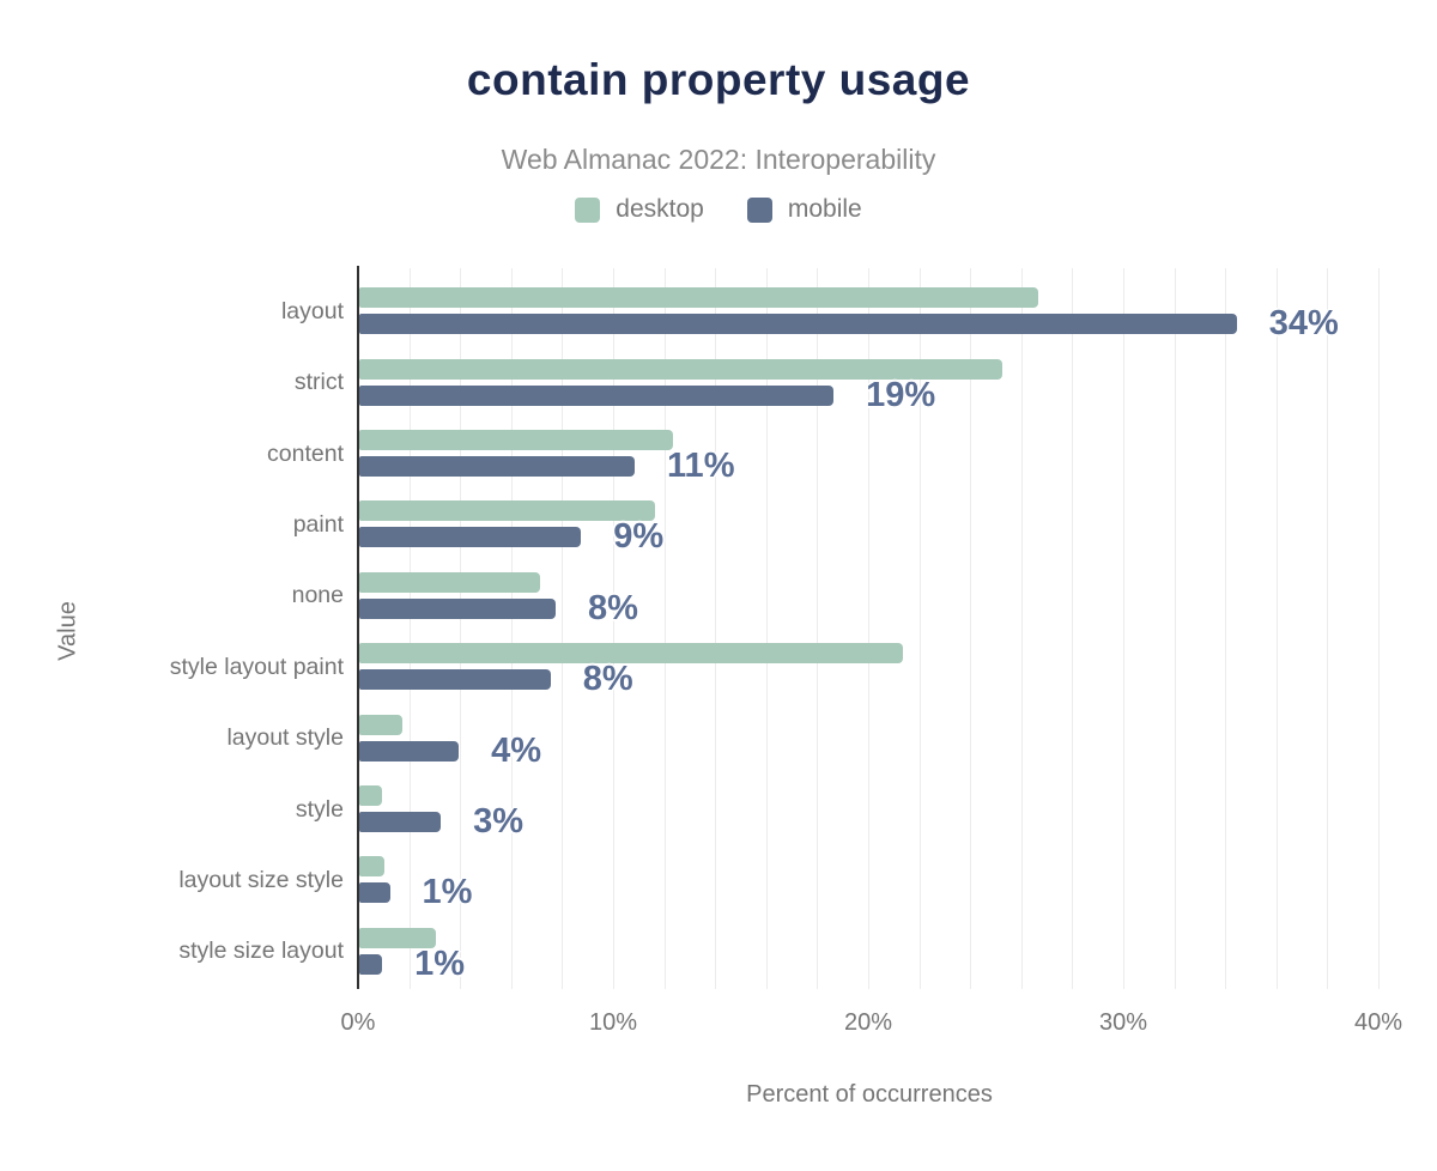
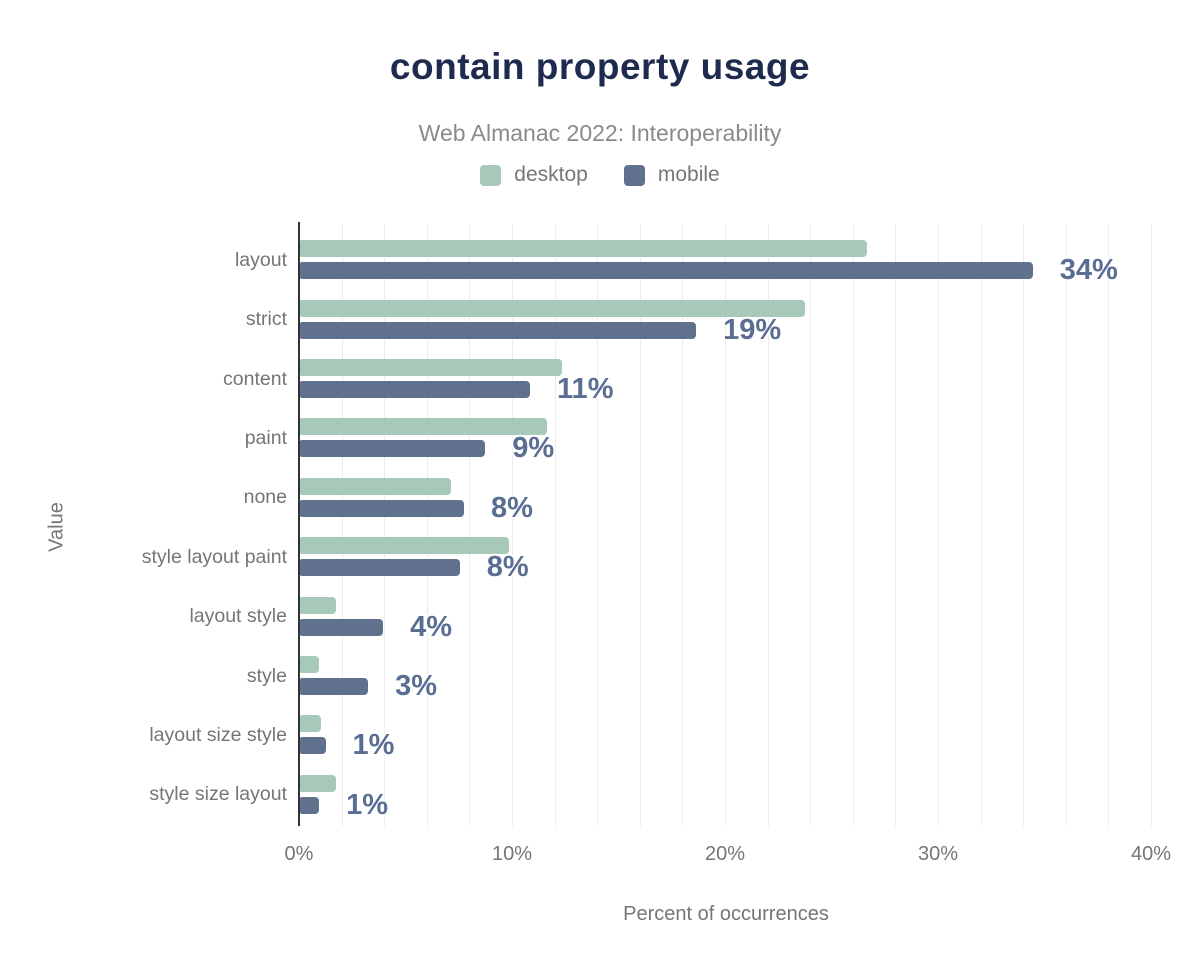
desktop/strict: 25.2% -> 23.7%
desktop/style layout paint: 21.3% -> 9.8%
desktop/style size layout: 3.0% -> 1.7%
